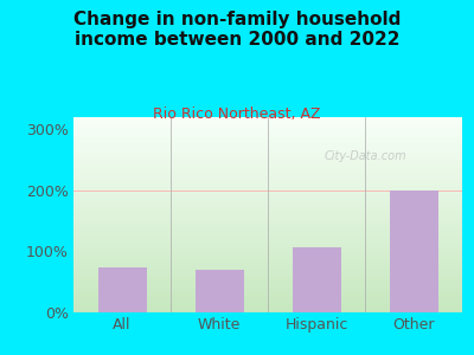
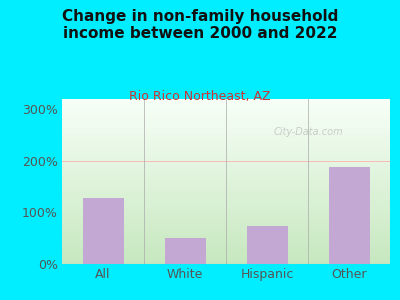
All: 73% -> 128%
White: 70% -> 50%
Hispanic: 107% -> 74%
Other: 200% -> 188%
